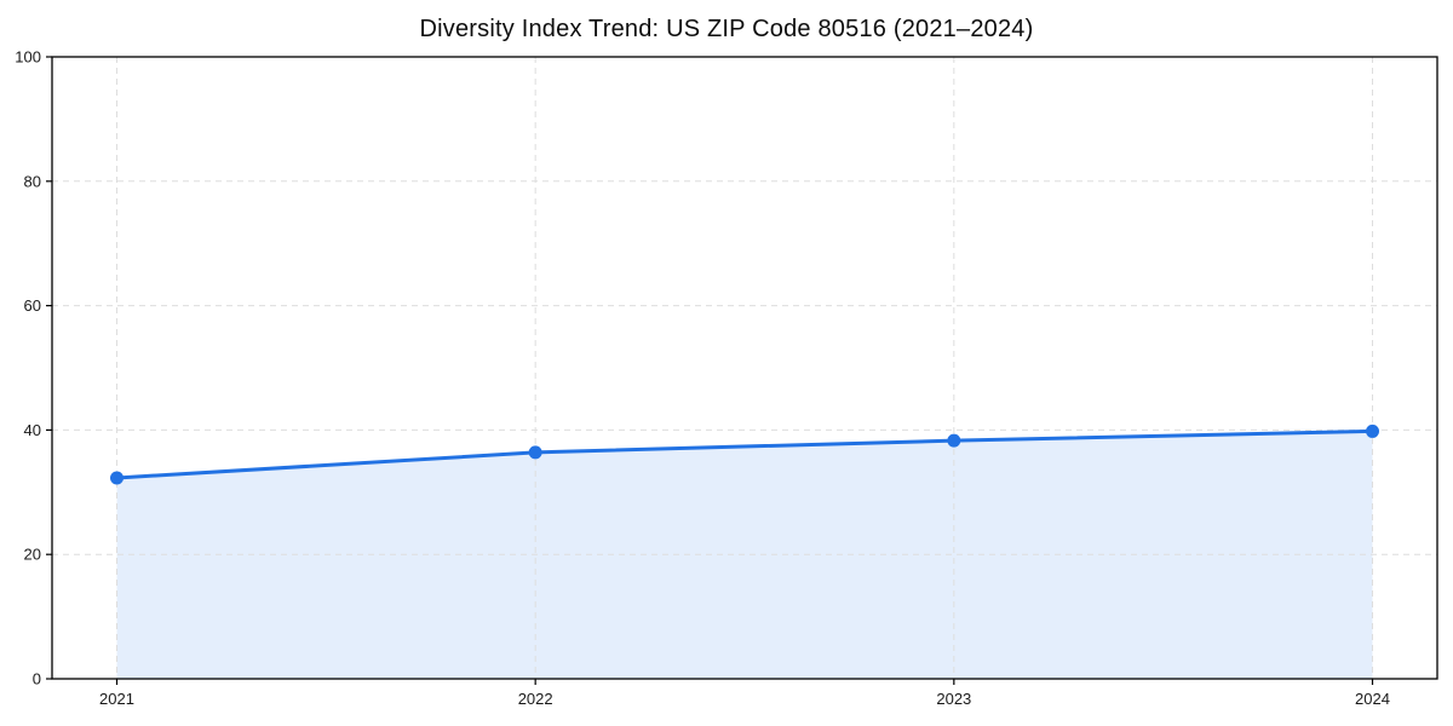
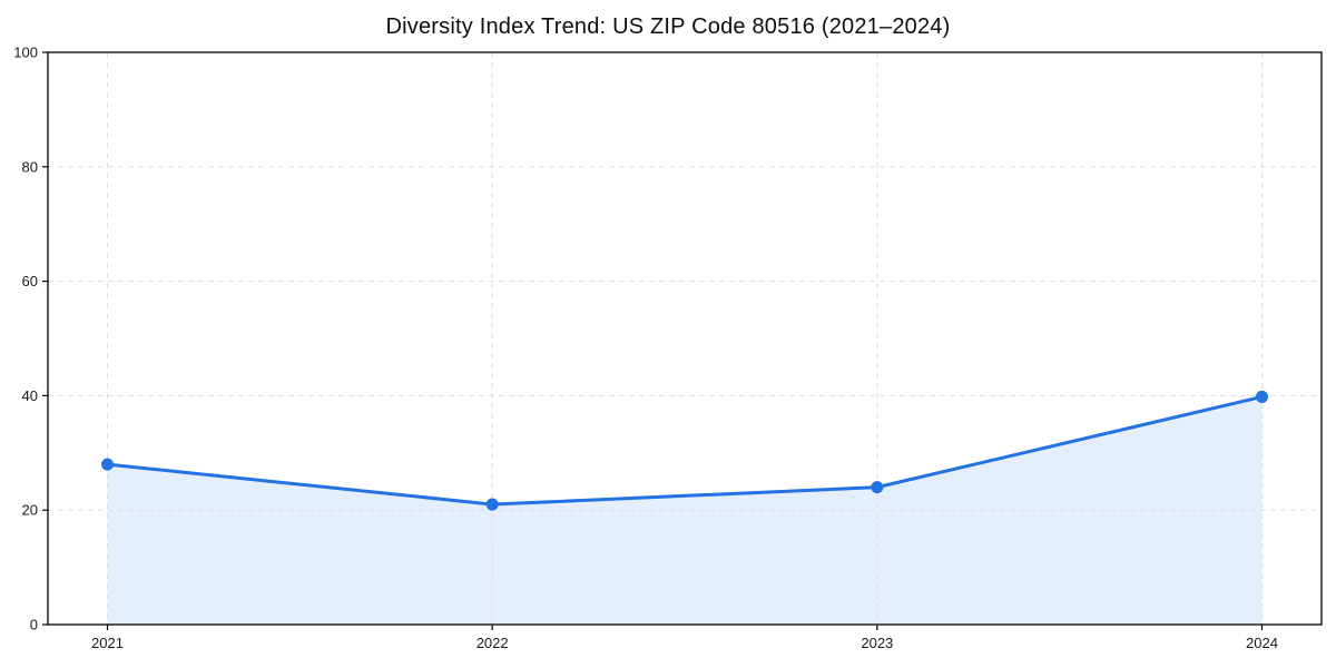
2021: 32 -> 28
2022: 36 -> 21
2023: 38 -> 24
